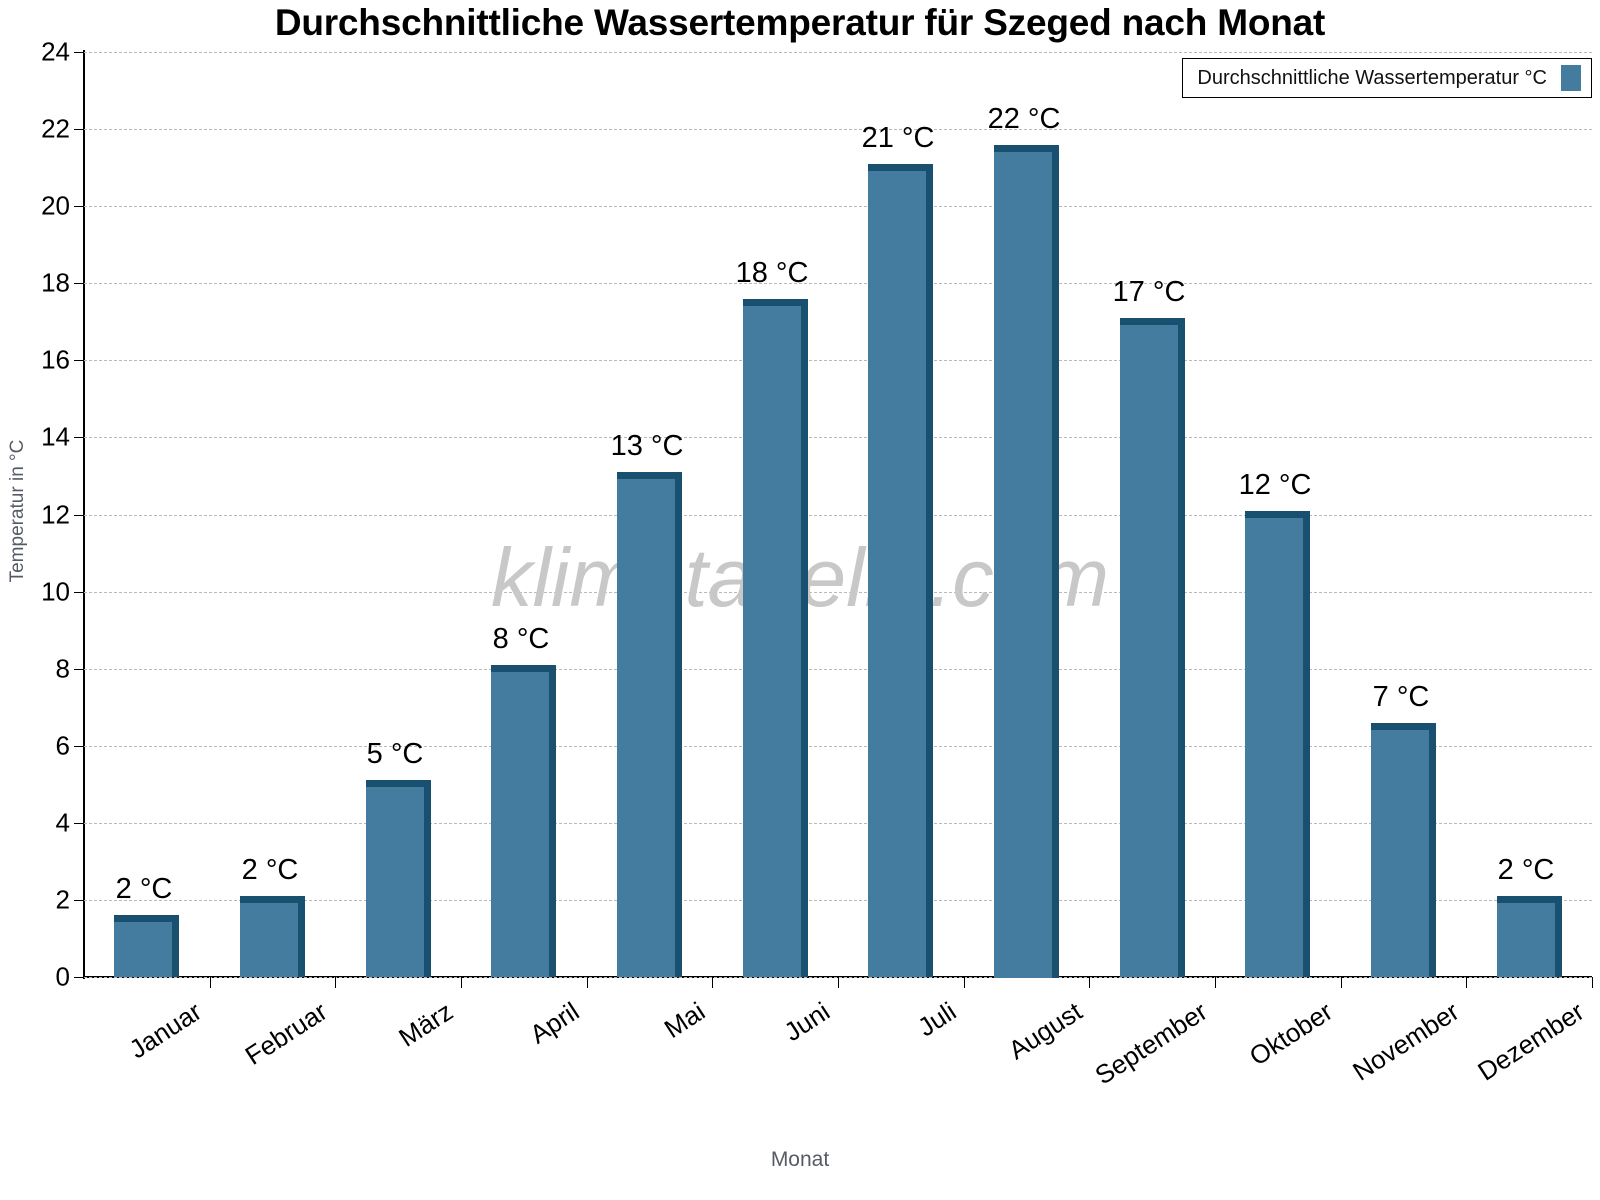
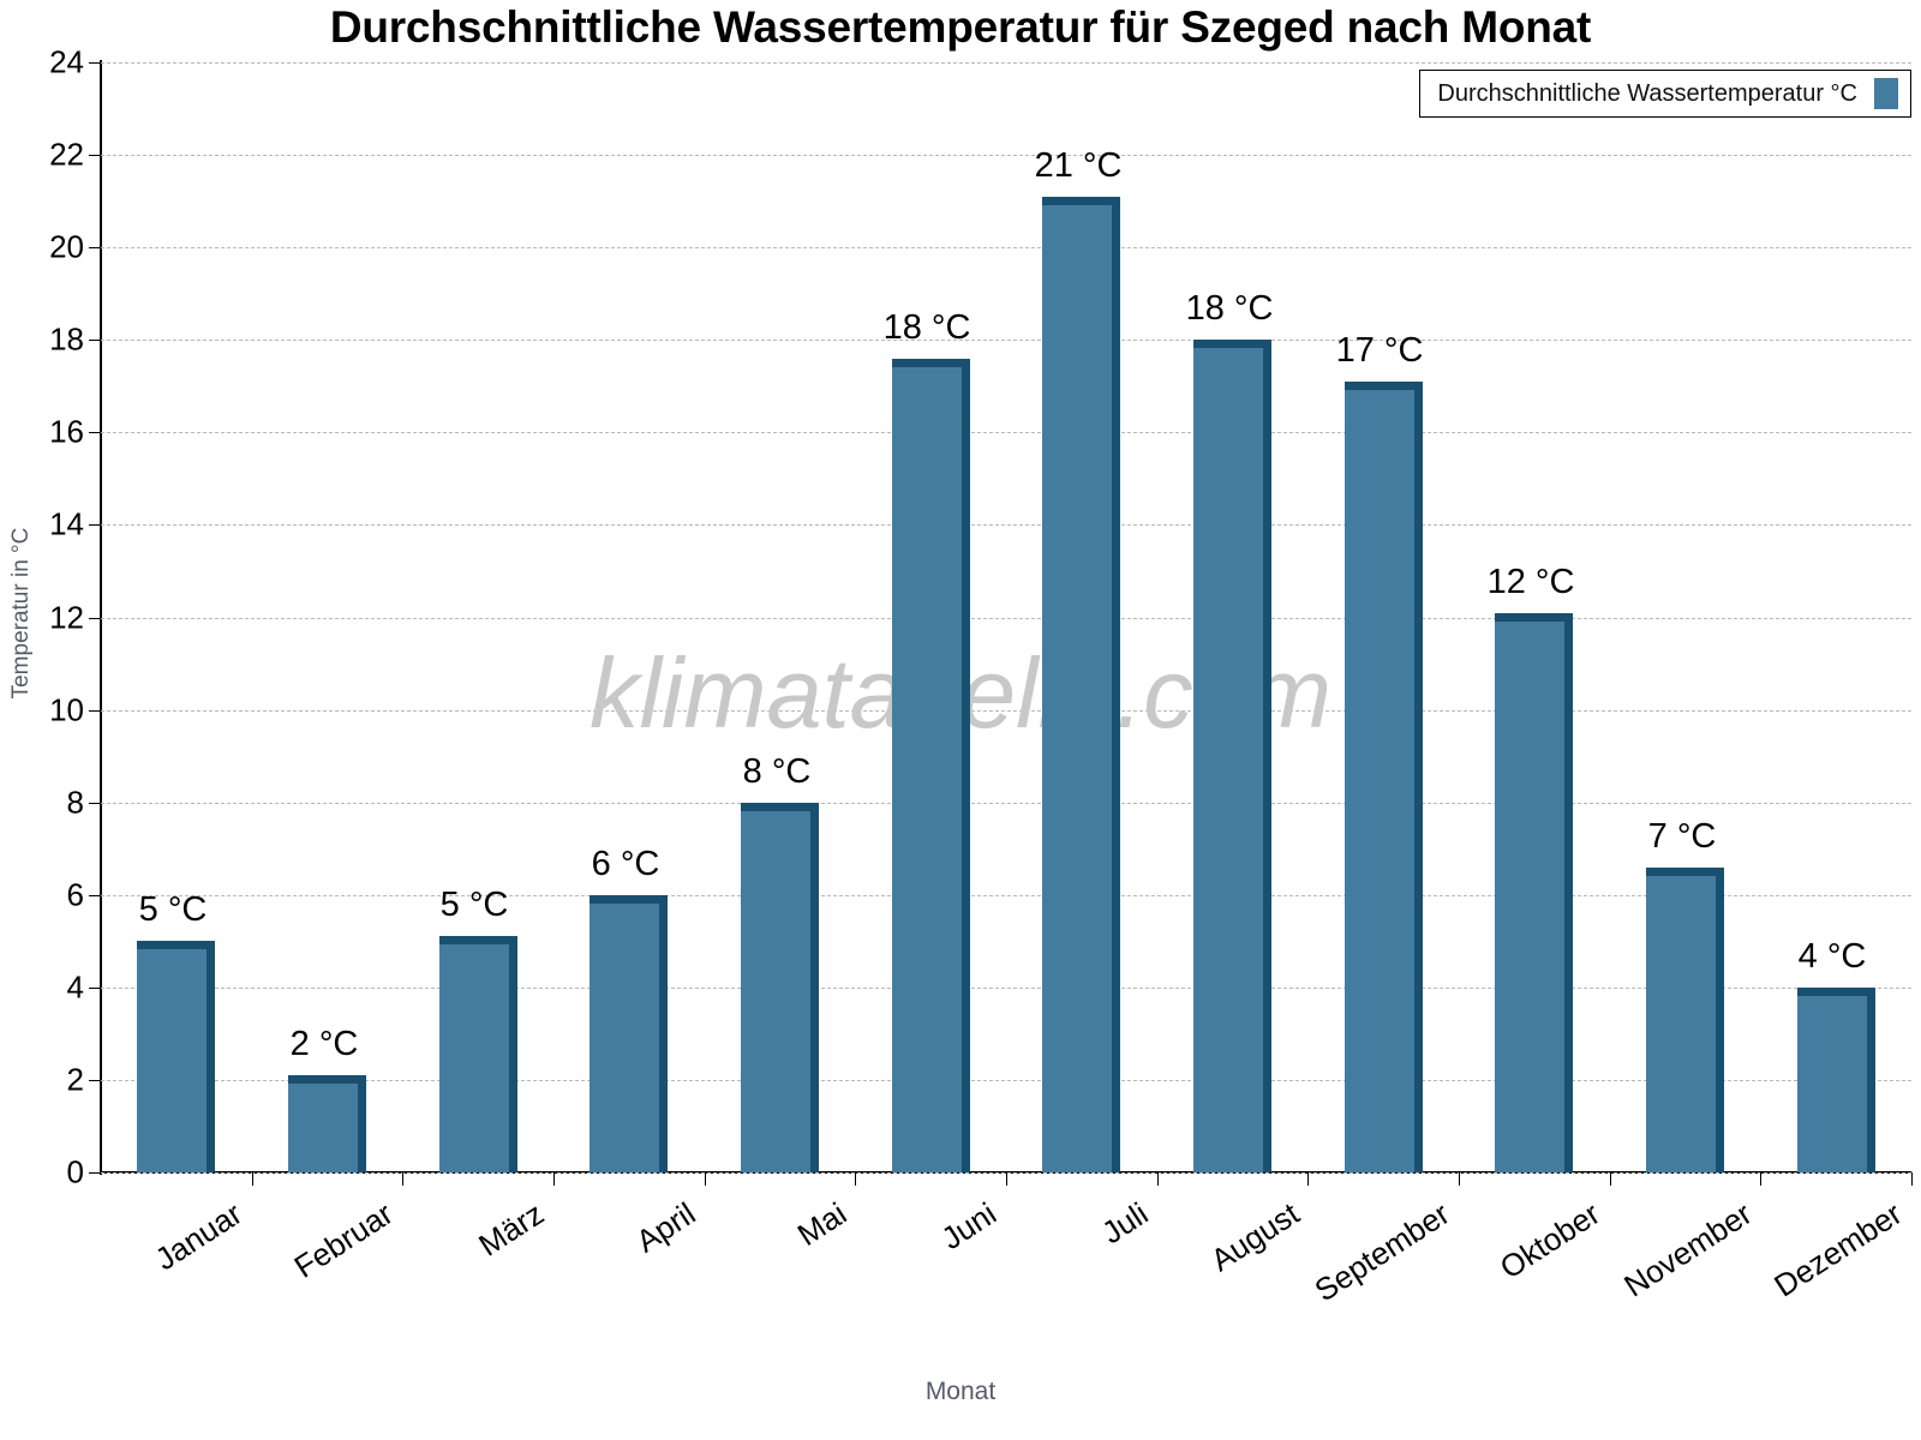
Januar: 2 -> 5
April: 8 -> 6
Mai: 13 -> 8
August: 22 -> 18
Dezember: 2 -> 4
